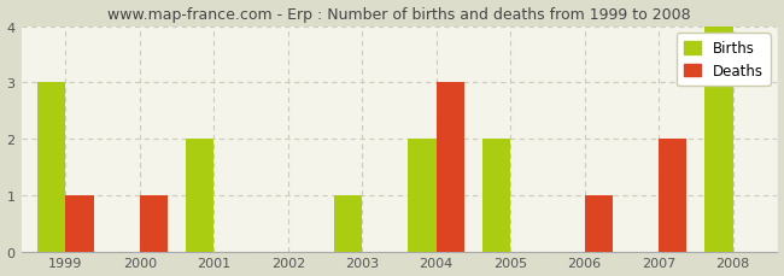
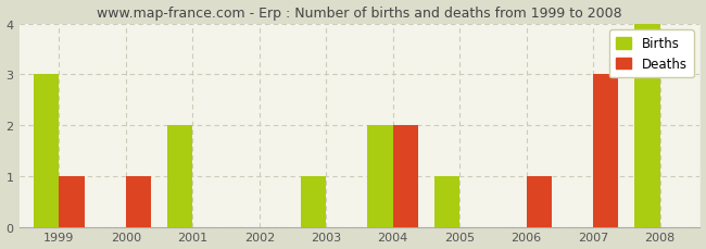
Deaths/2004: 3 -> 2
Births/2005: 2 -> 1
Deaths/2007: 2 -> 3
